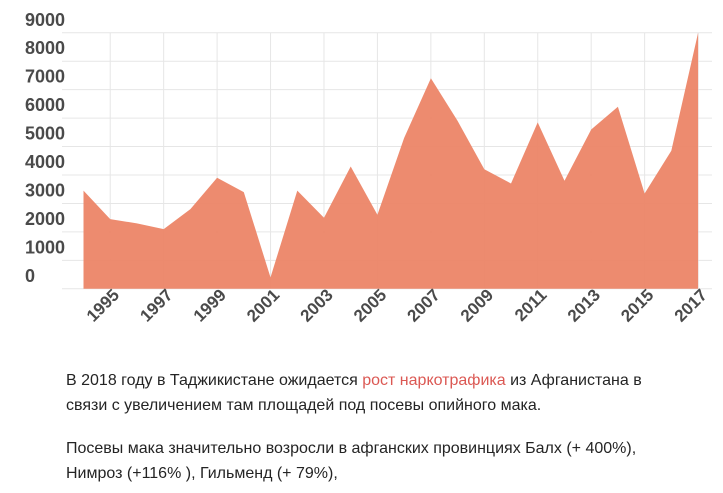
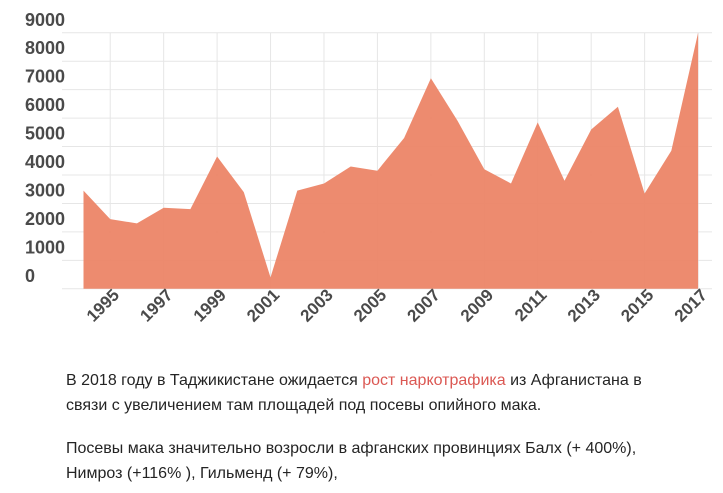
1997: 2100 -> 2800
1999: 3900 -> 4600
2003: 2500 -> 3700
2005: 2600 -> 4200
